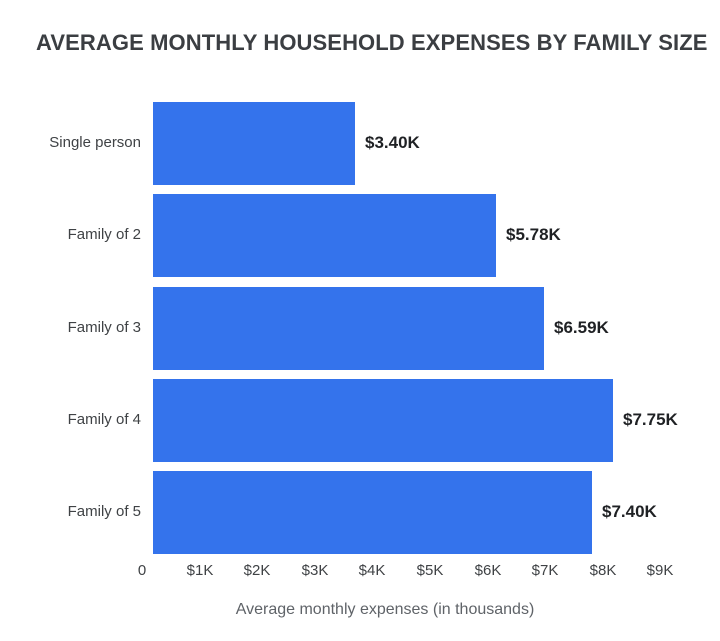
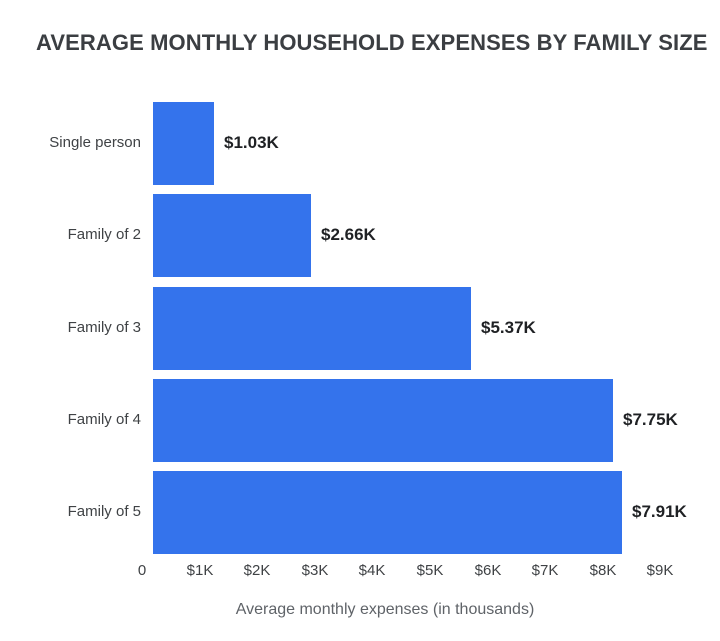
Single person: $3.40K -> $1.03K
Family of 2: $5.78K -> $2.66K
Family of 3: $6.59K -> $5.37K
Family of 5: $7.40K -> $7.91K
